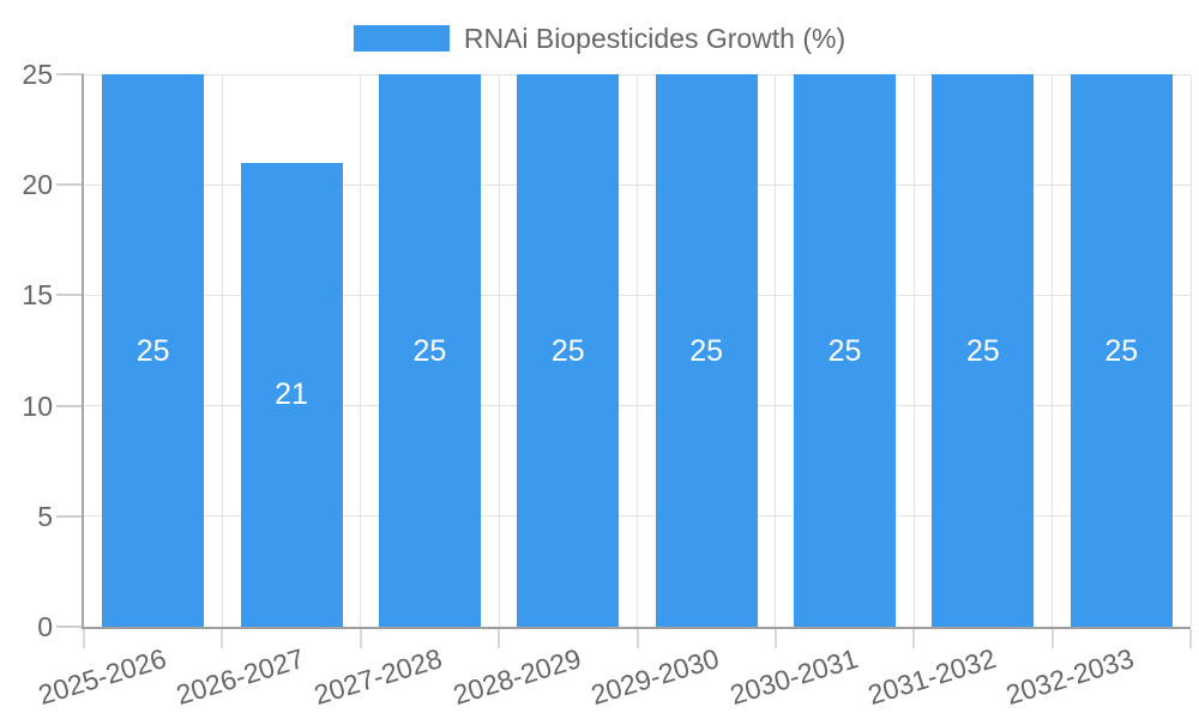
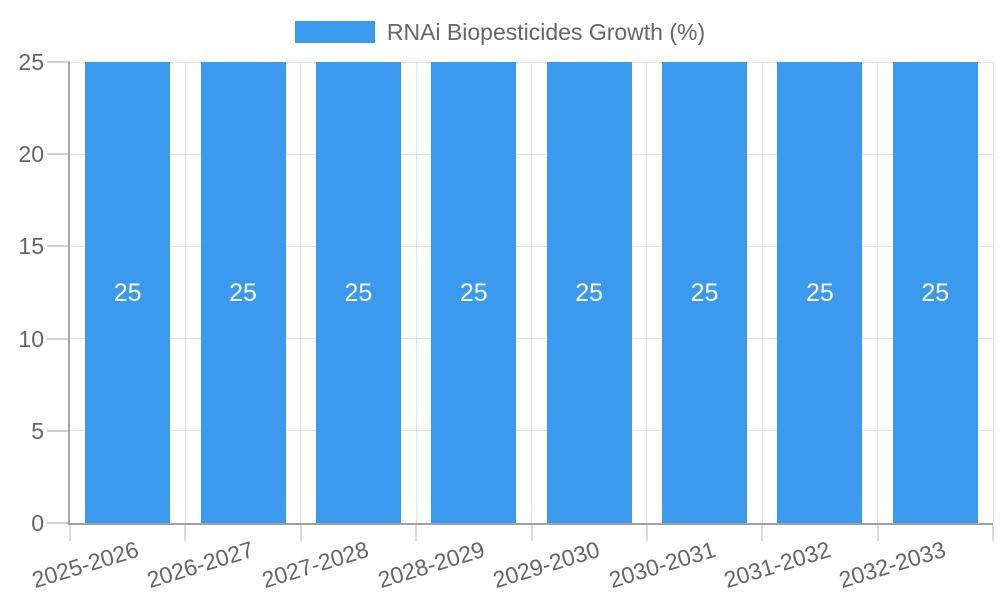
2026-2027: 21 -> 25
